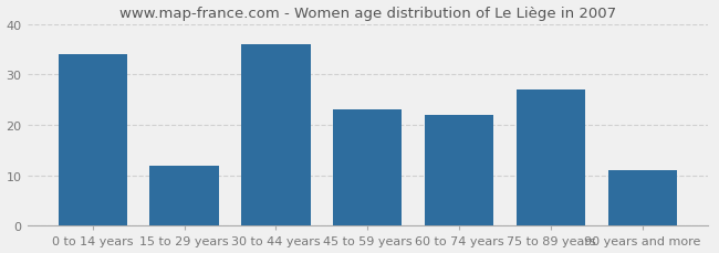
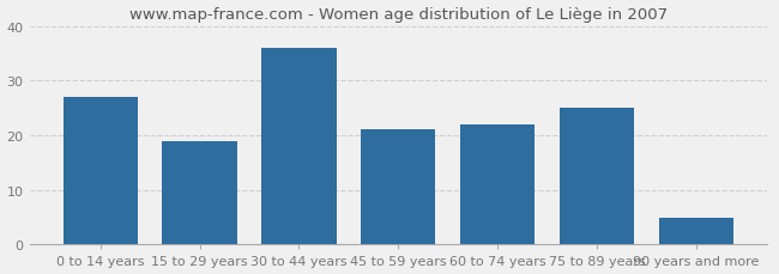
0 to 14 years: 34 -> 27
15 to 29 years: 12 -> 19
45 to 59 years: 23 -> 21
75 to 89 years: 27 -> 25
90 years and more: 11 -> 5
